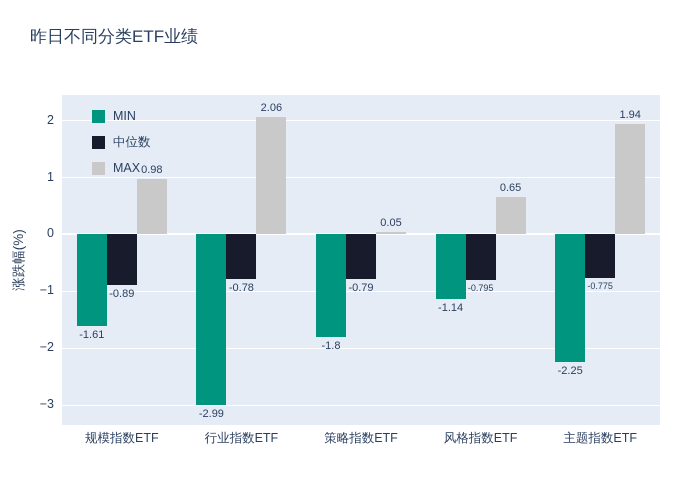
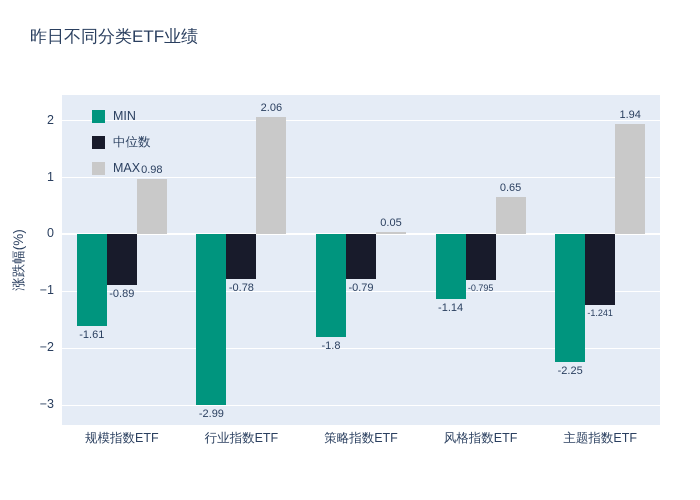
中位数/主题指数ETF: -0.775 -> -1.241
